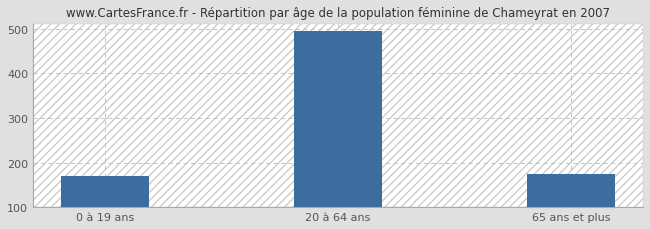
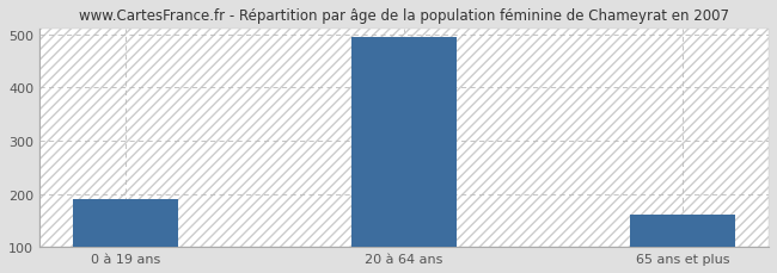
0 à 19 ans: 170 -> 190
65 ans et plus: 175 -> 160
